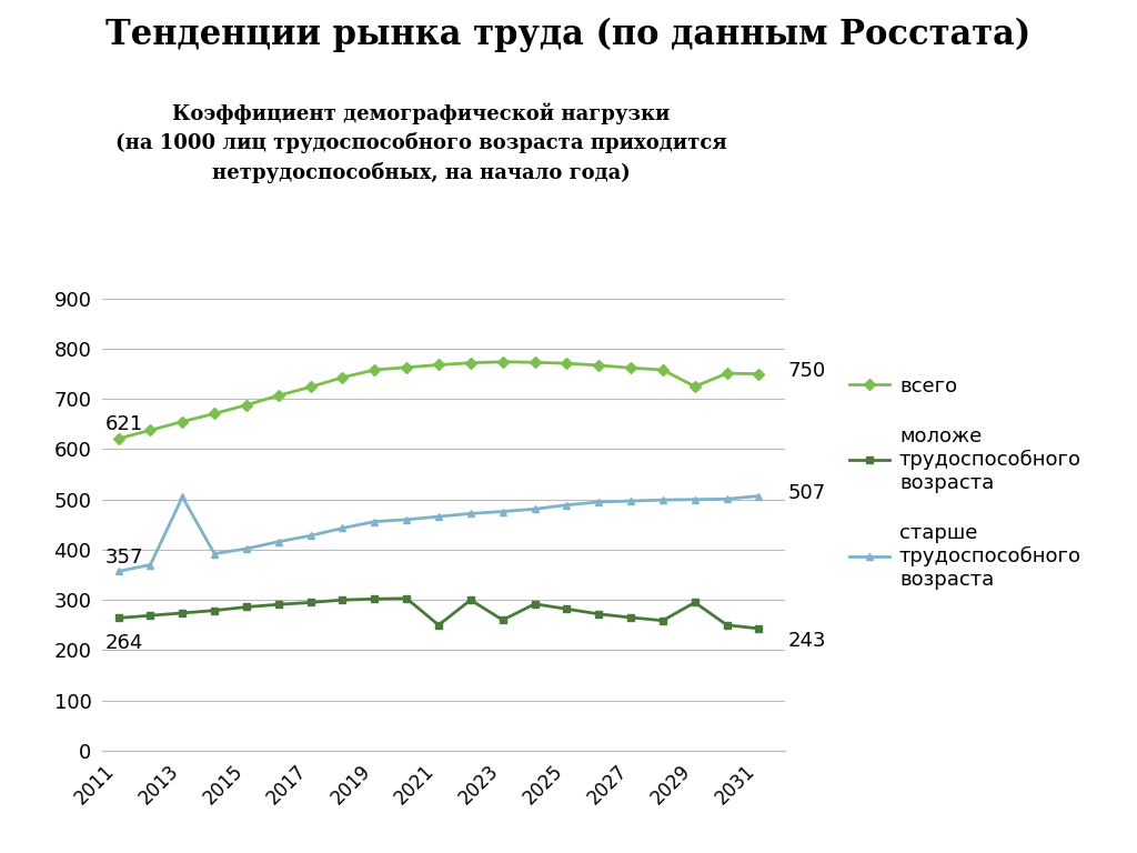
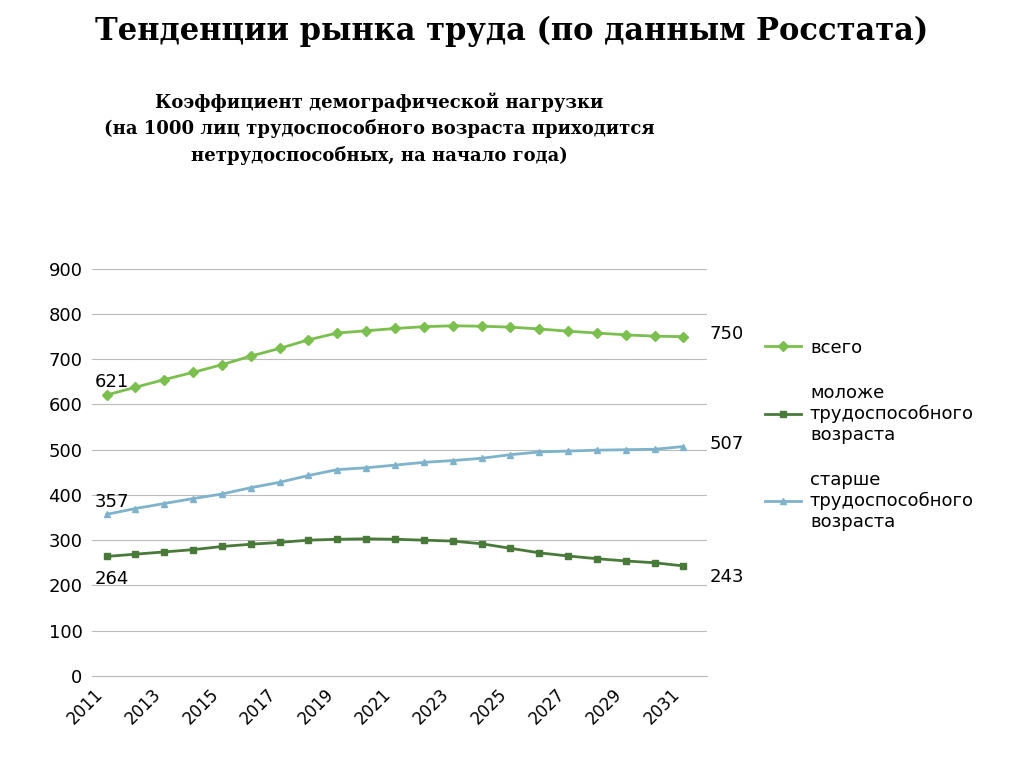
старше трудоспособного возраста/2013: 505 -> 381
моложе трудоспособного возраста/2021: 250 -> 302
моложе трудоспособного возраста/2023: 260 -> 298
всего/2029: 725 -> 754
моложе трудоспособного возраста/2029: 295 -> 254
